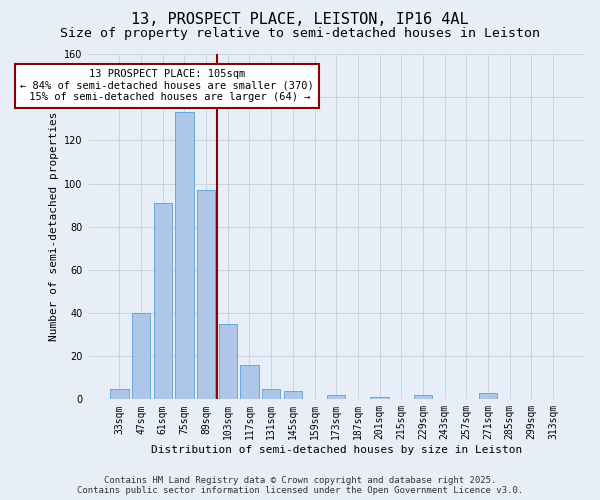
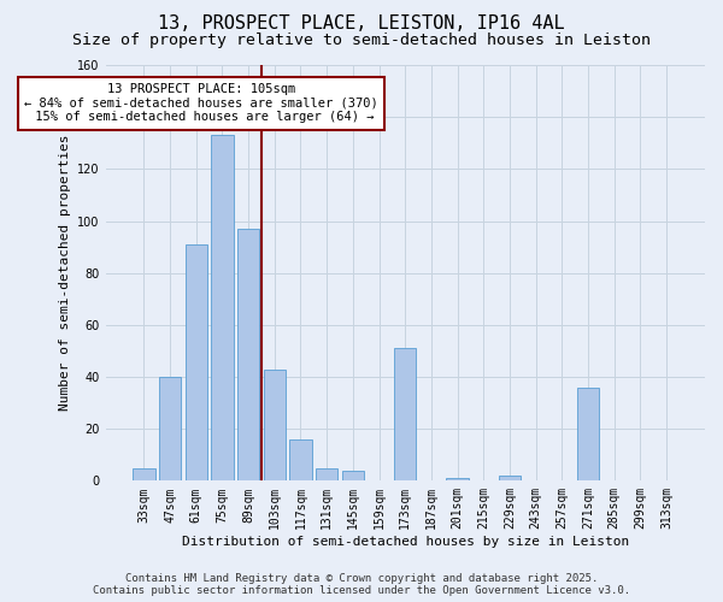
103sqm: 35 -> 43
173sqm: 2 -> 51
271sqm: 3 -> 36
